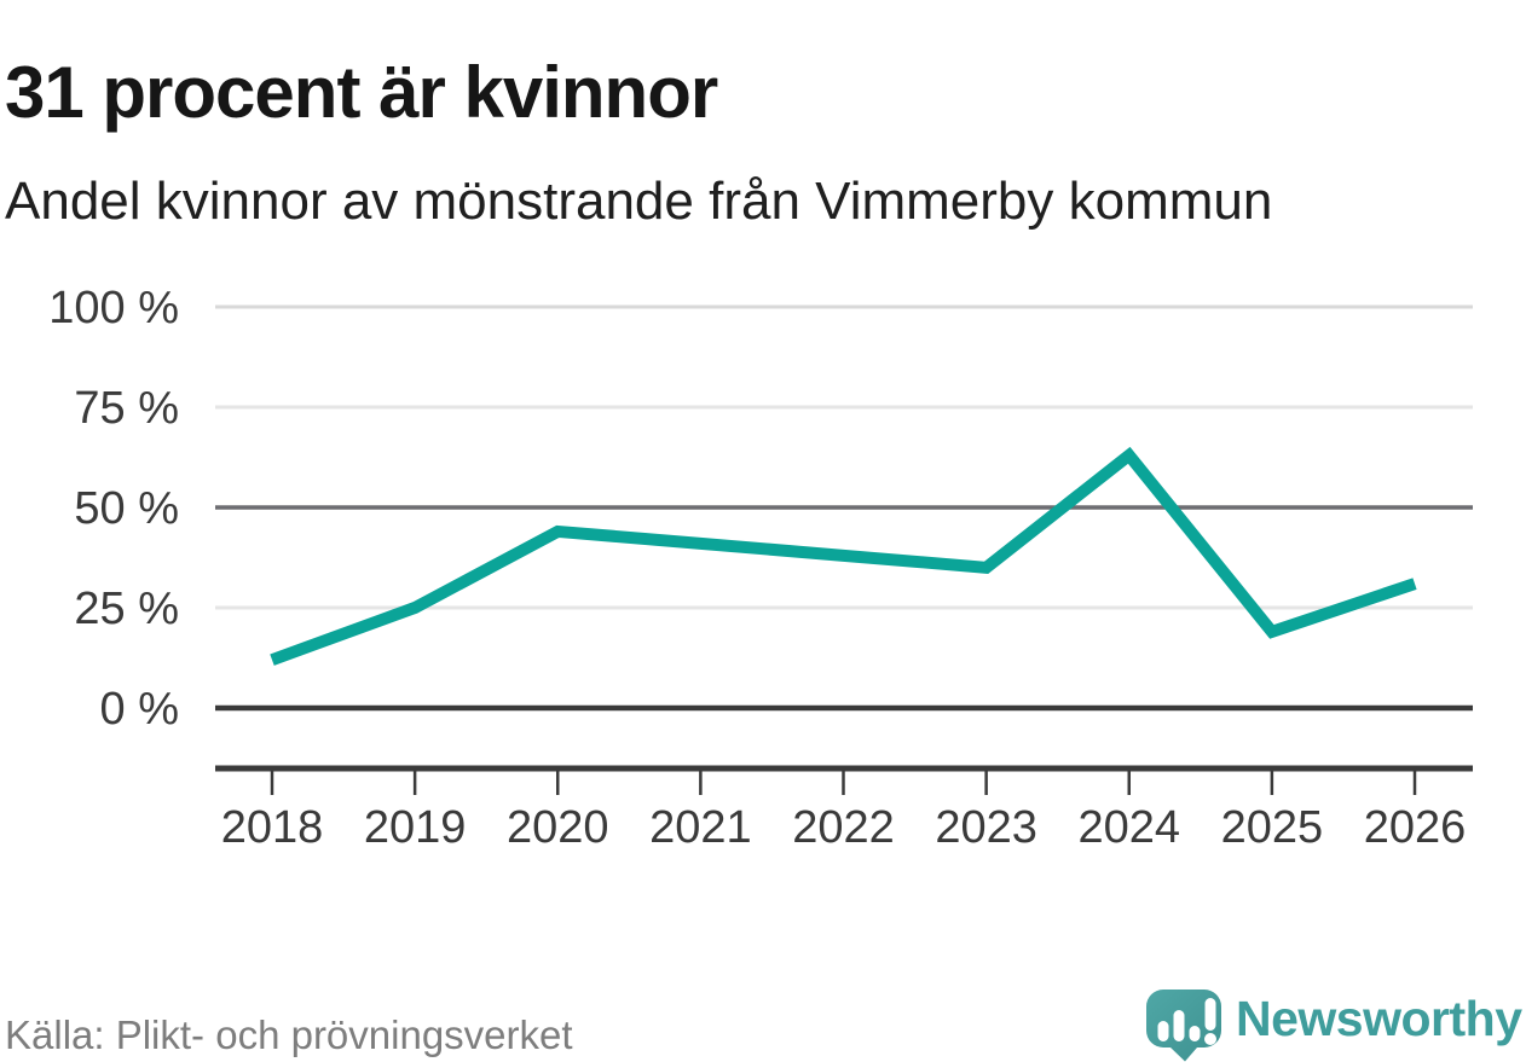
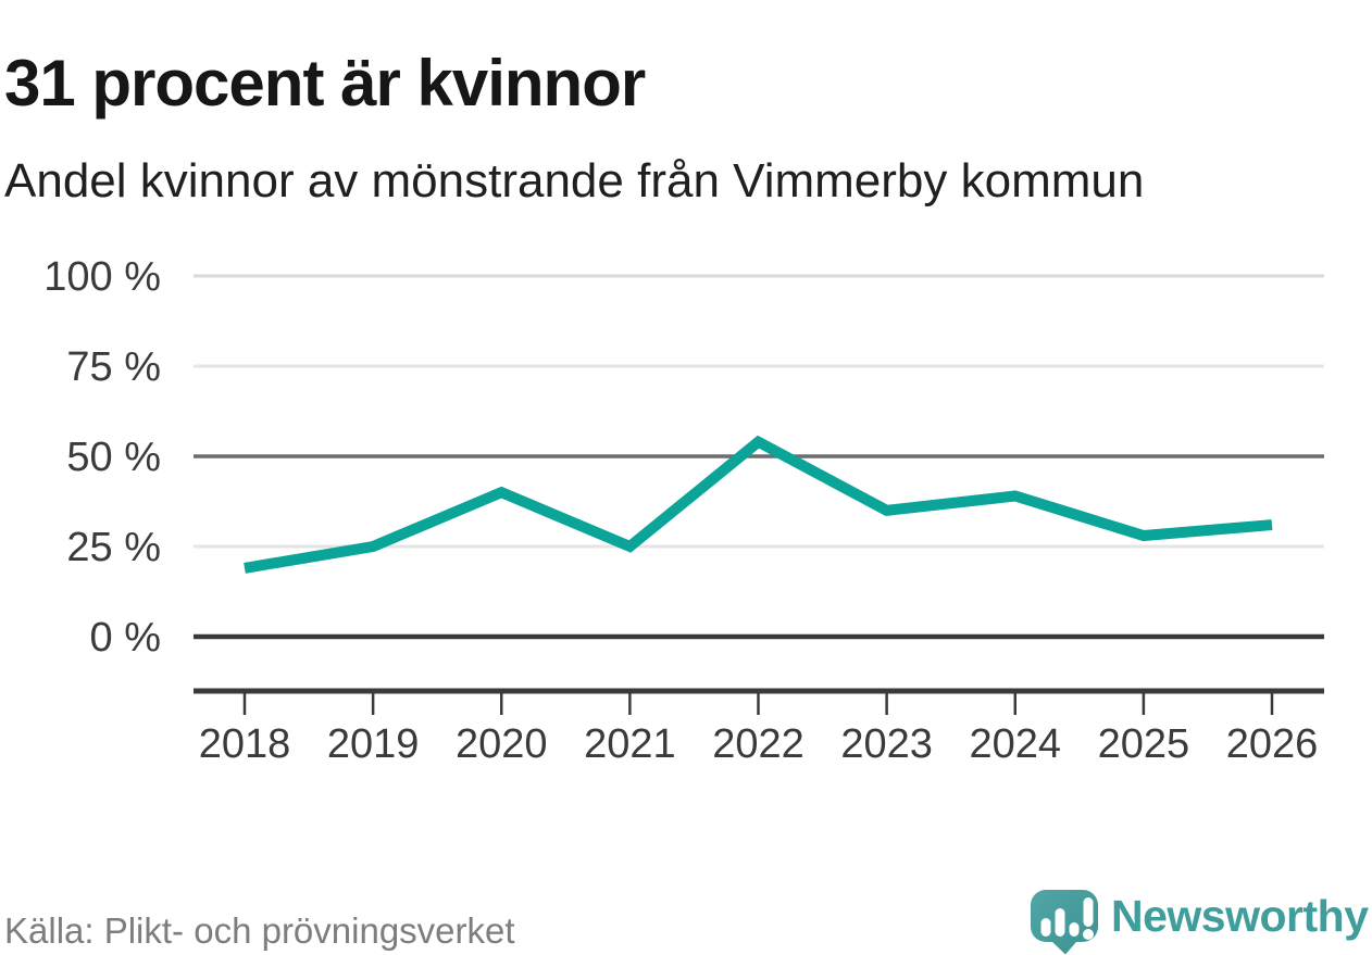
2018: 12% -> 19%
2020: 44% -> 40%
2021: 41% -> 25%
2022: 38% -> 54%
2024: 63% -> 39%
2025: 19% -> 28%
